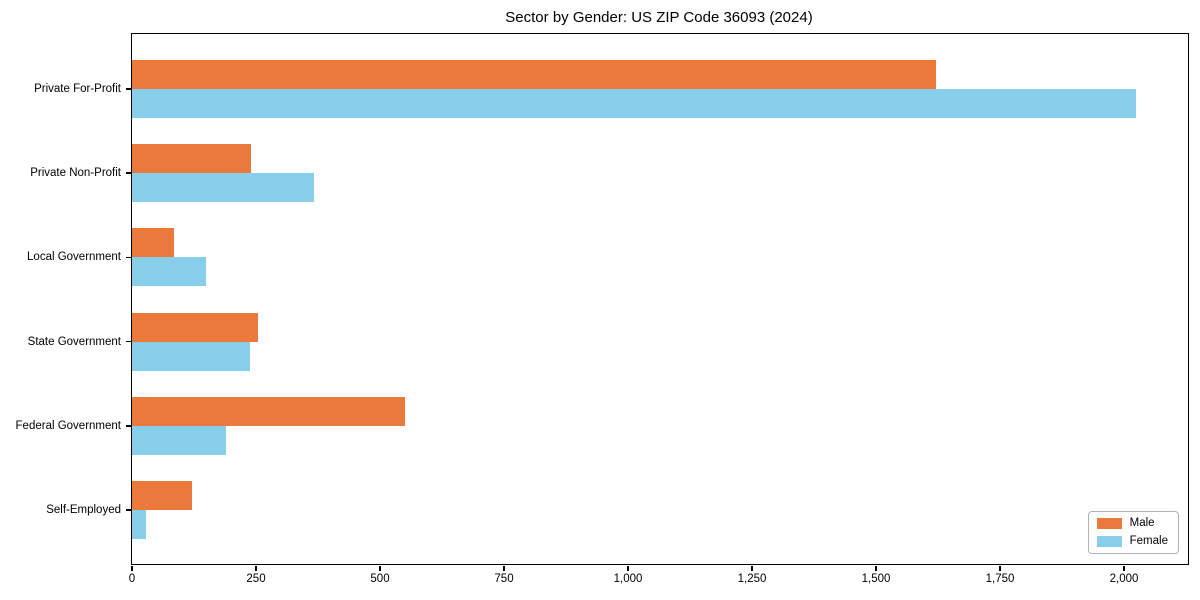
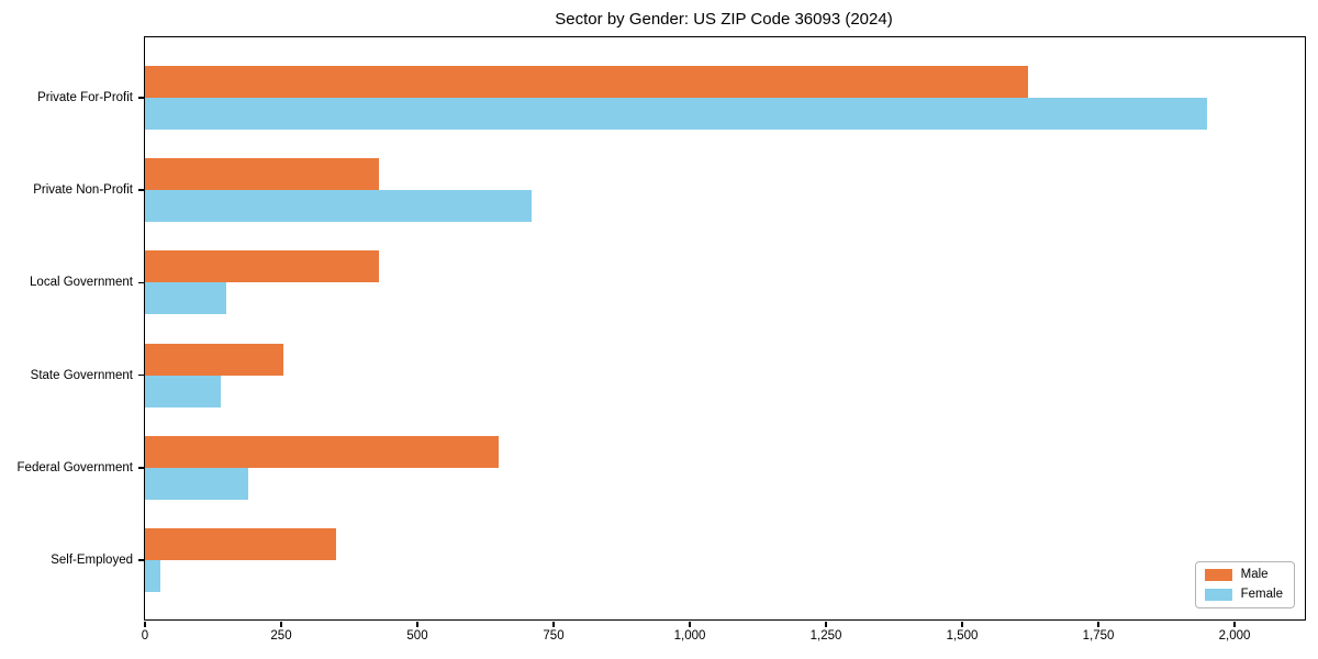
Female/Private For-Profit: 2020 -> 1950
Male/Private Non-Profit: 240 -> 430
Female/Private Non-Profit: 370 -> 710
Male/Local Government: 80 -> 430
Female/State Government: 240 -> 140
Male/Federal Government: 550 -> 650
Male/Self-Employed: 120 -> 350
